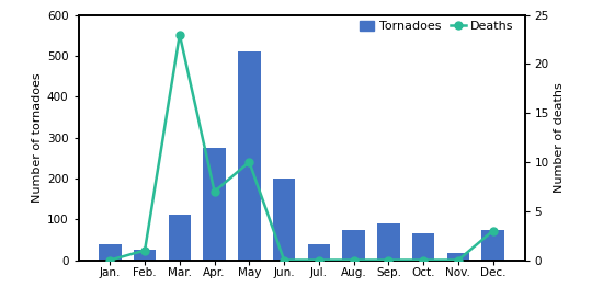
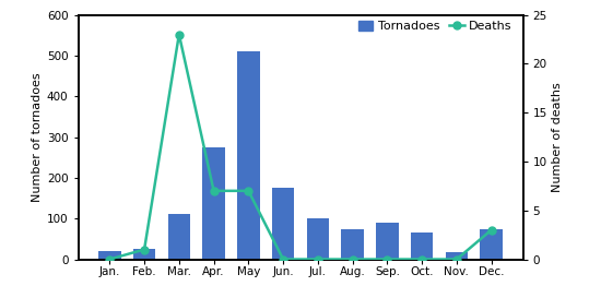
Tornadoes/Jan.: 40 -> 20
Deaths/May: 10 -> 7
Tornadoes/Jun.: 200 -> 175
Tornadoes/Jul.: 40 -> 100
